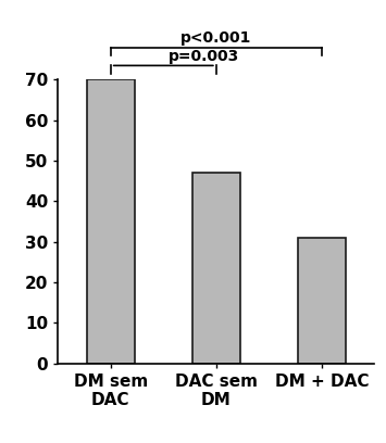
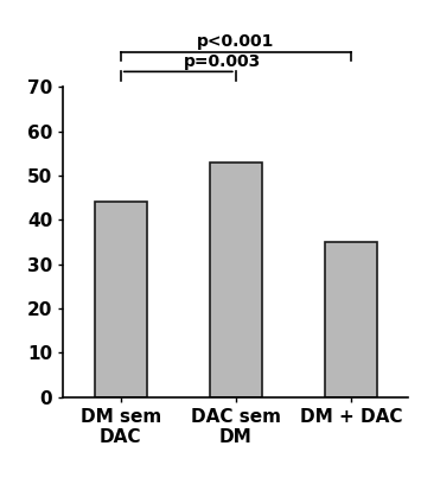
DM sem DAC: 70 -> 44
DAC sem DM: 47 -> 53
DM + DAC: 31 -> 35
